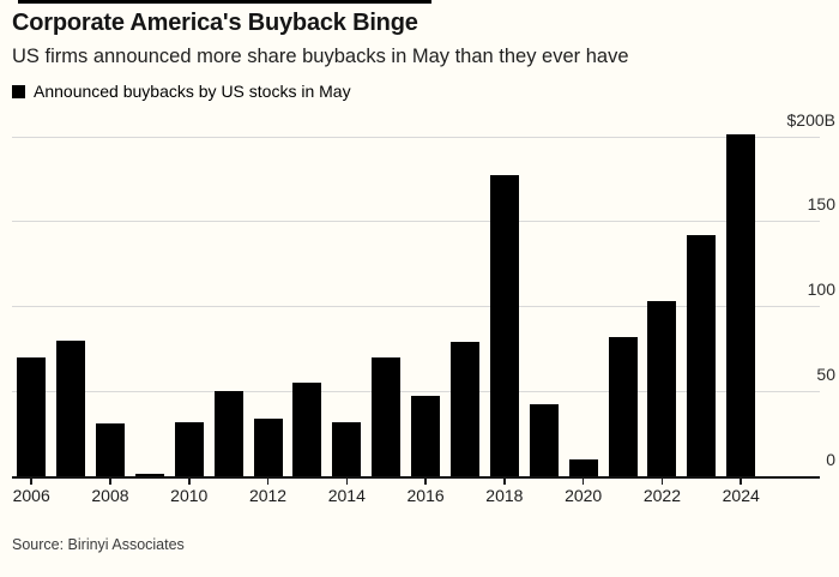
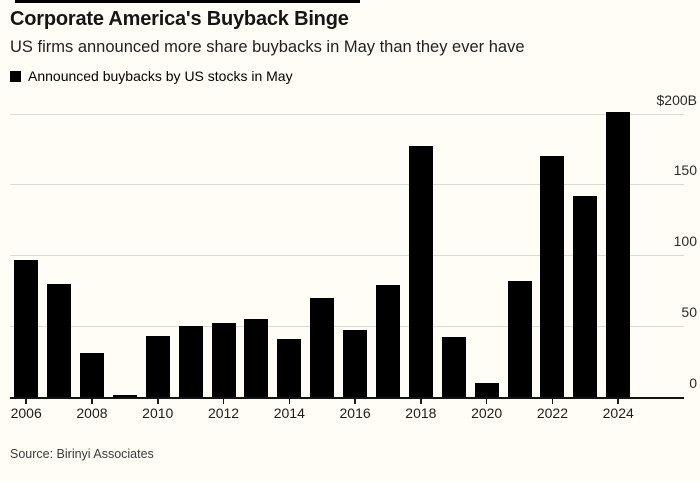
2006: $70B -> $97B
2010: $32B -> $43B
2012: $34B -> $52B
2014: $32B -> $41B
2022: $103B -> $170B
